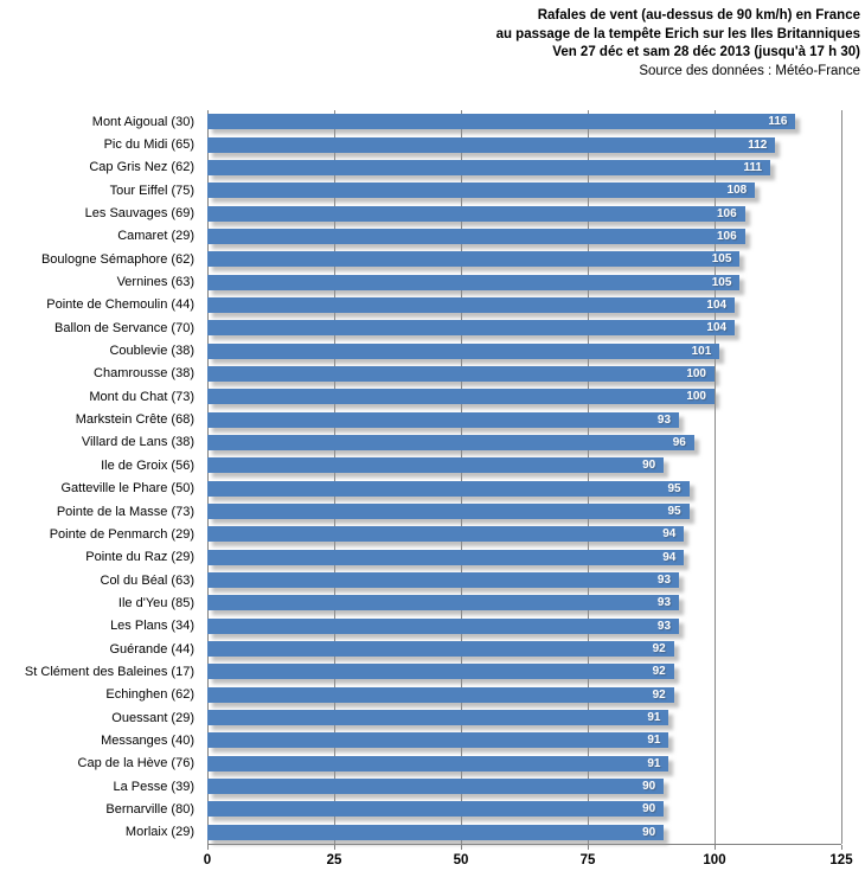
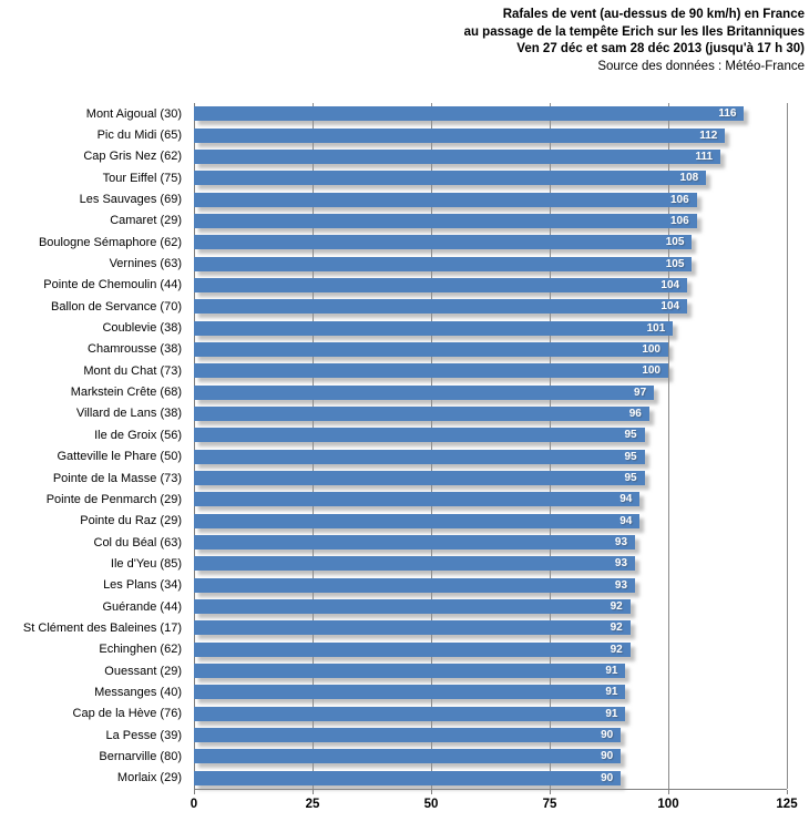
Markstein Crête (68): 93 -> 97
Ile de Groix (56): 90 -> 95
